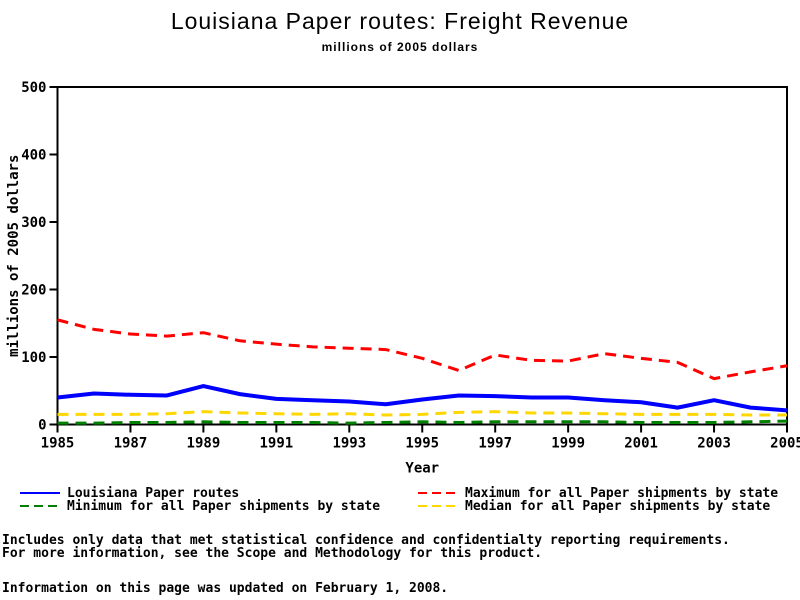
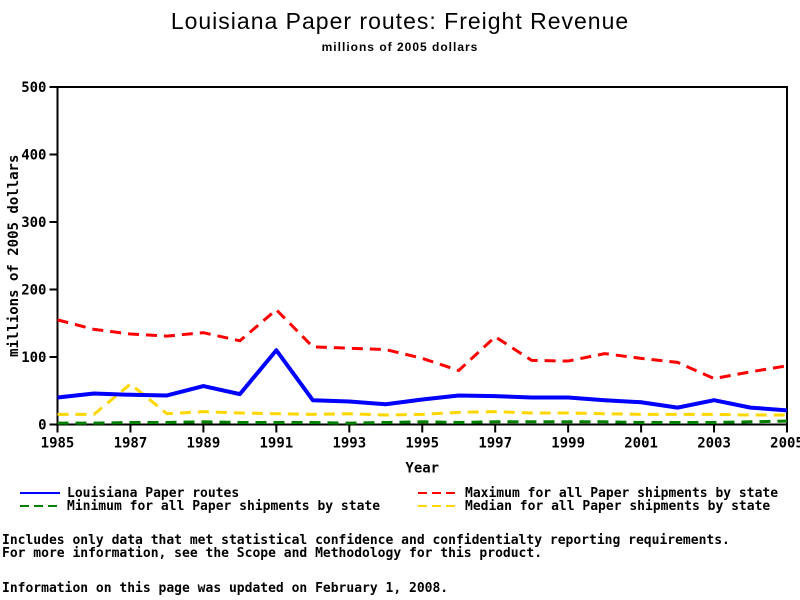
Median for all Paper shipments by state/1987: 20 -> 60
Louisiana Paper routes/1991: 40 -> 110
Maximum for all Paper shipments by state/1991: 120 -> 170
Maximum for all Paper shipments by state/1997: 100 -> 130
